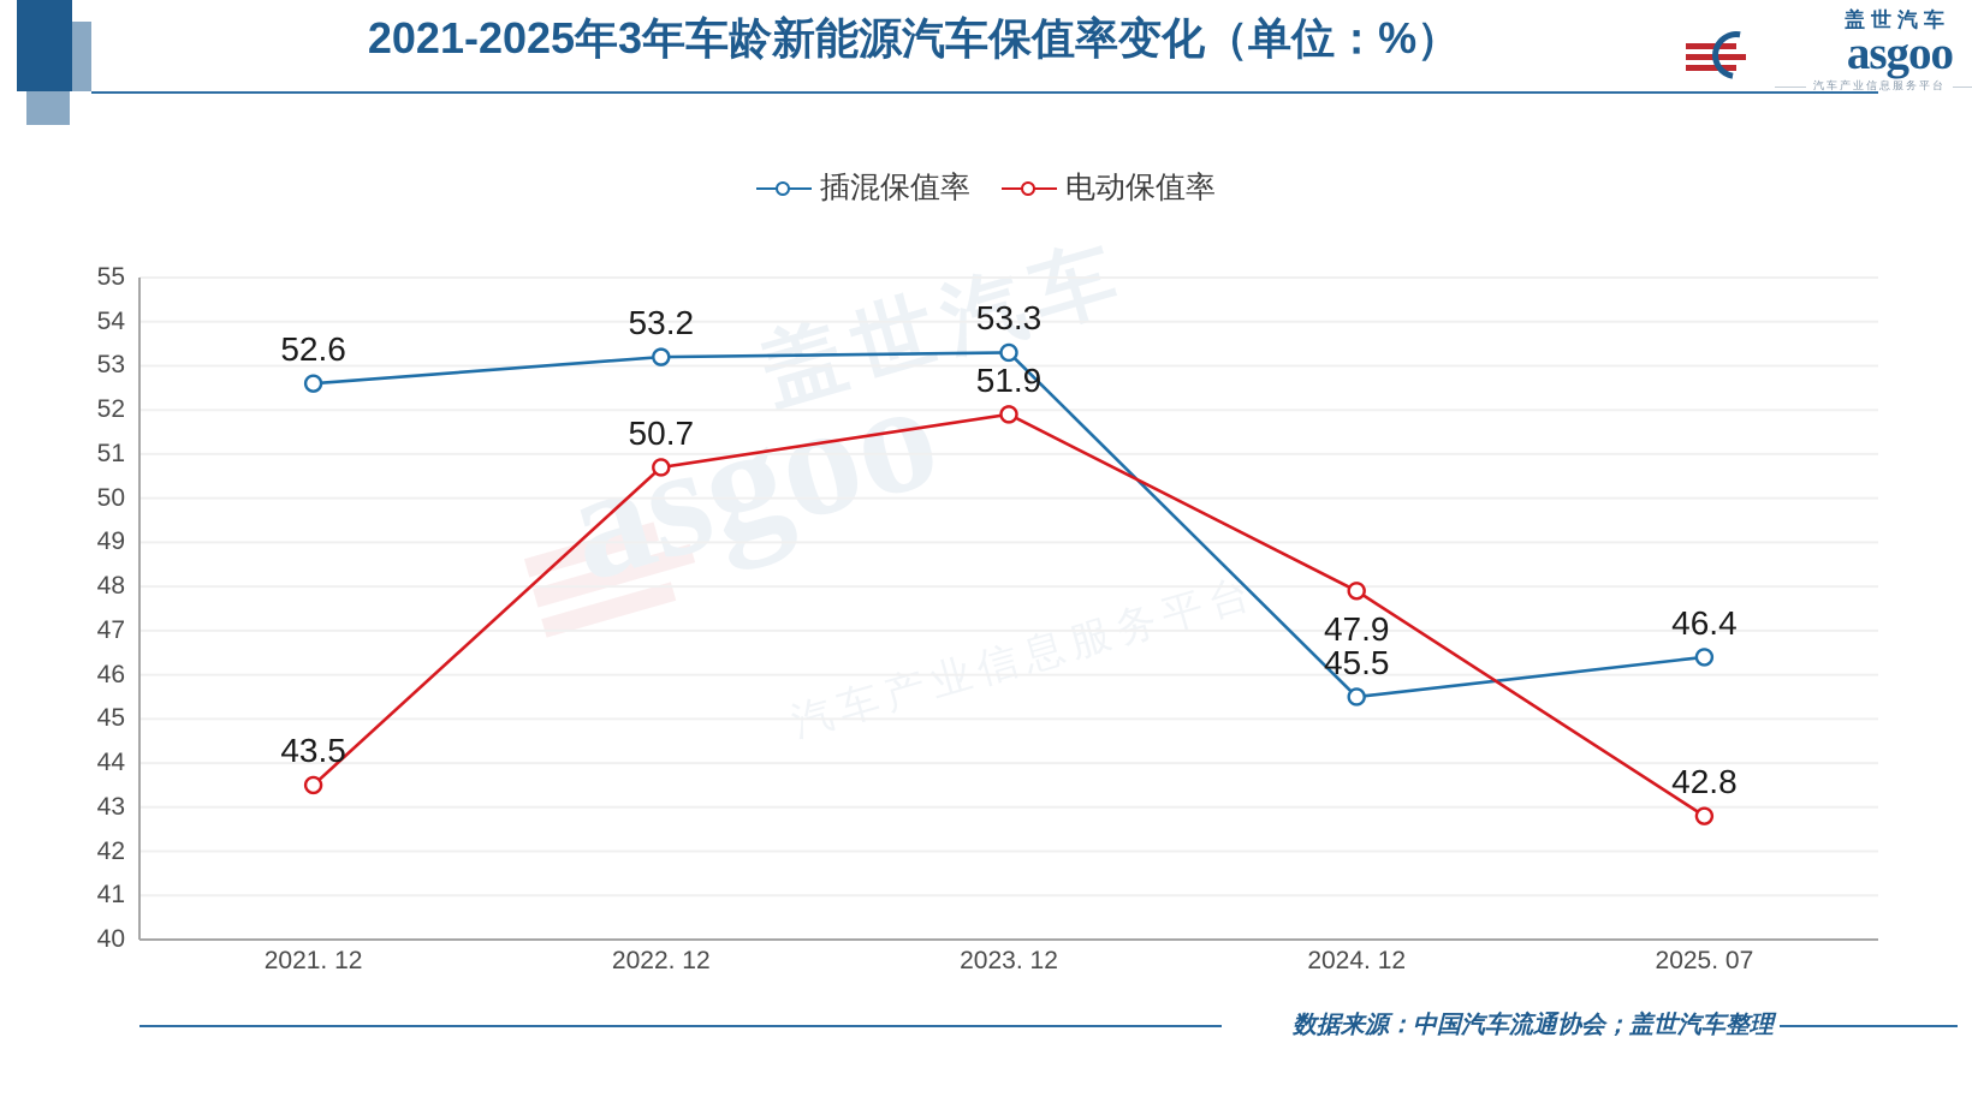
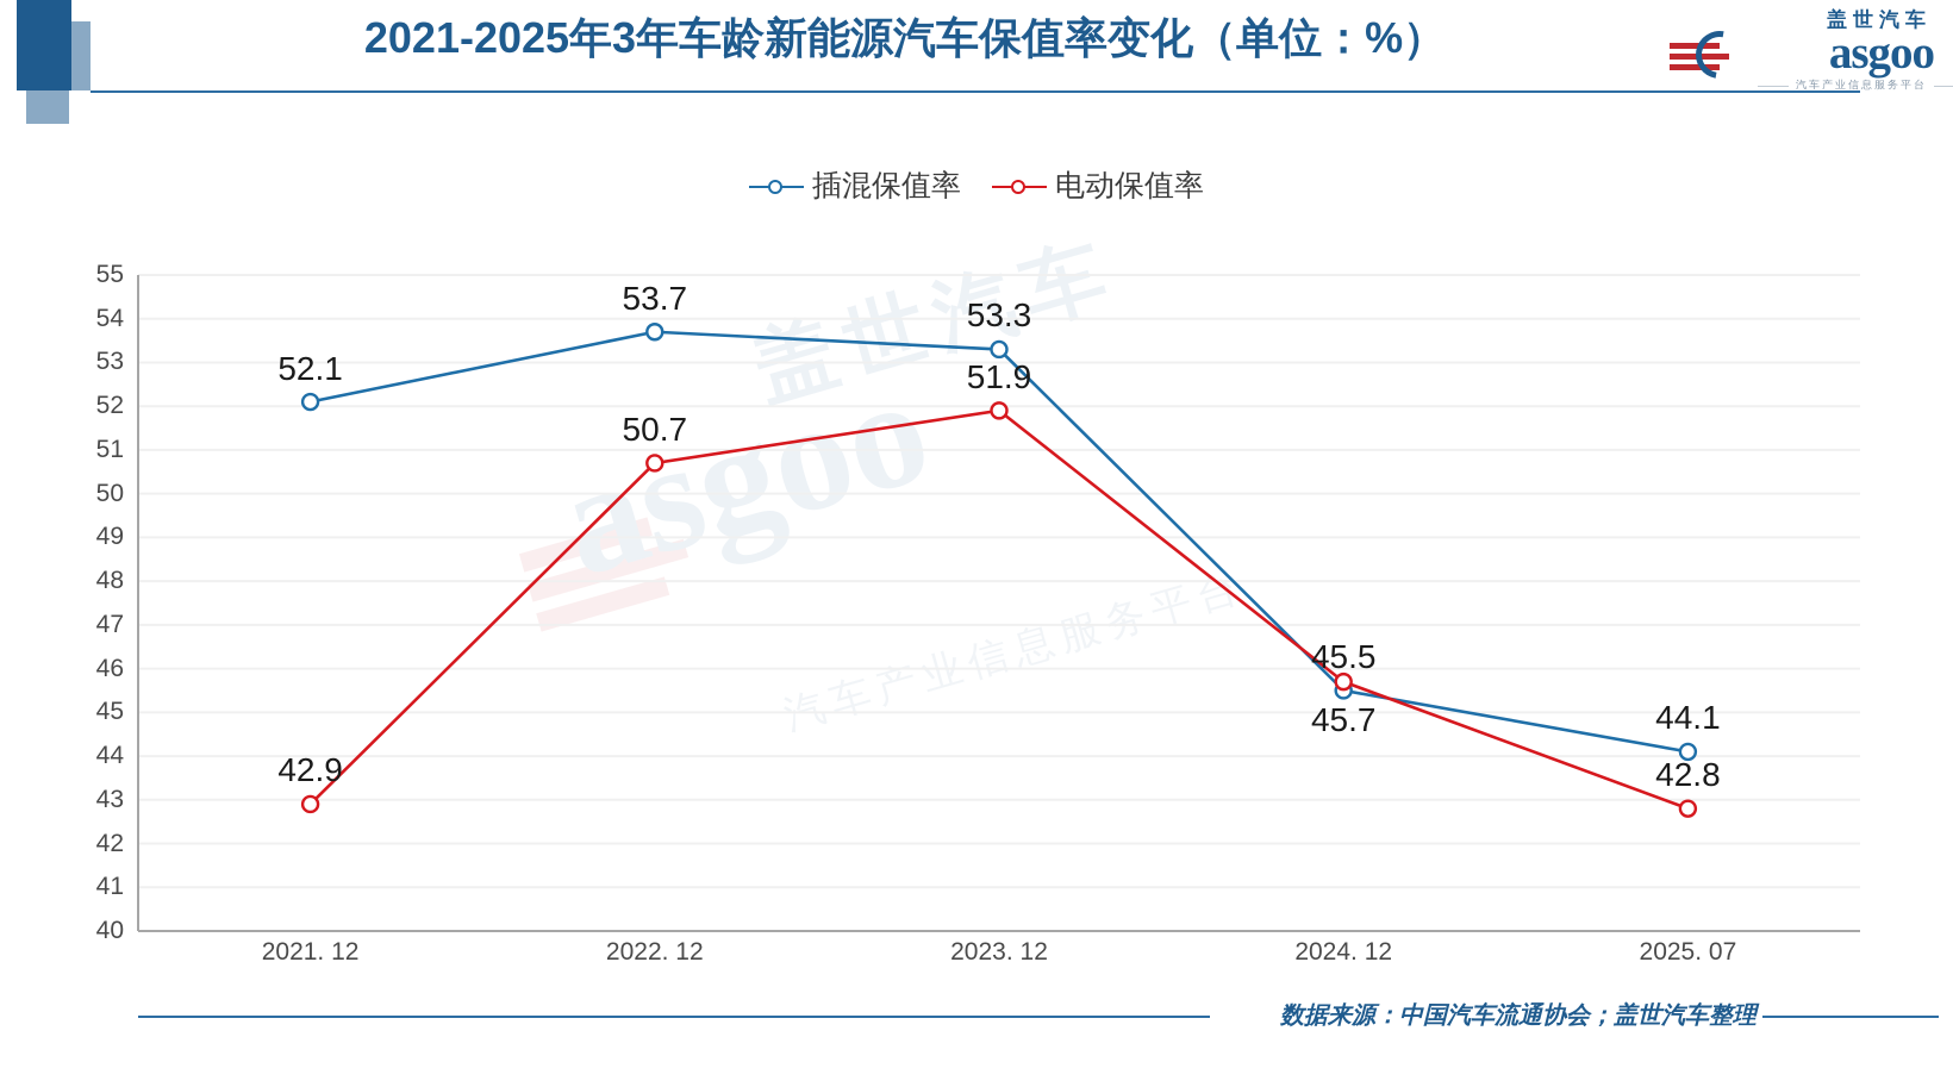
插混保值率/2021. 12: 52.6 -> 52.1
电动保值率/2021. 12: 43.5 -> 42.9
插混保值率/2022. 12: 53.2 -> 53.7
电动保值率/2024. 12: 47.9 -> 45.7
插混保值率/2025. 07: 46.4 -> 44.1
